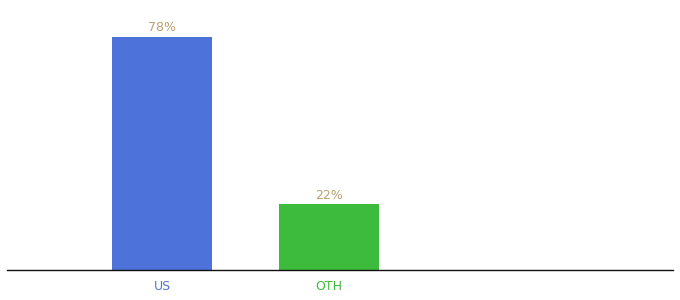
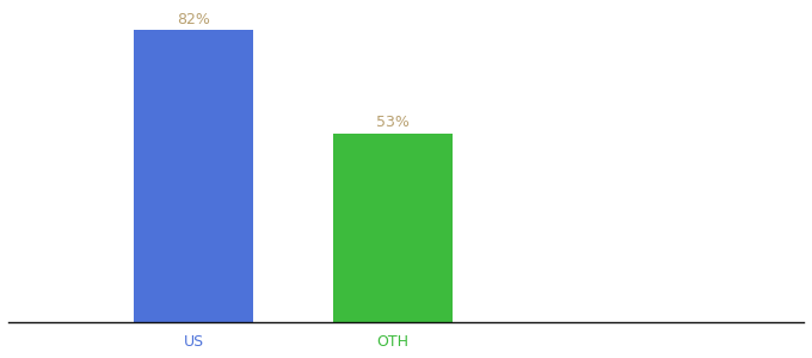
US: 78% -> 82%
OTH: 22% -> 53%
